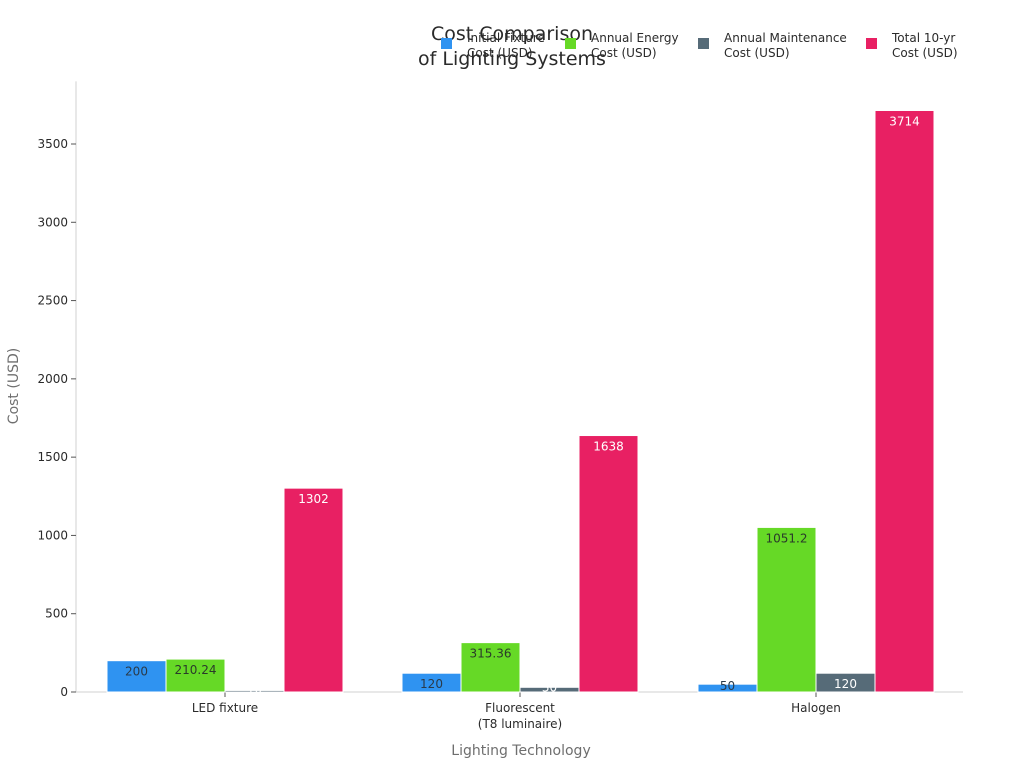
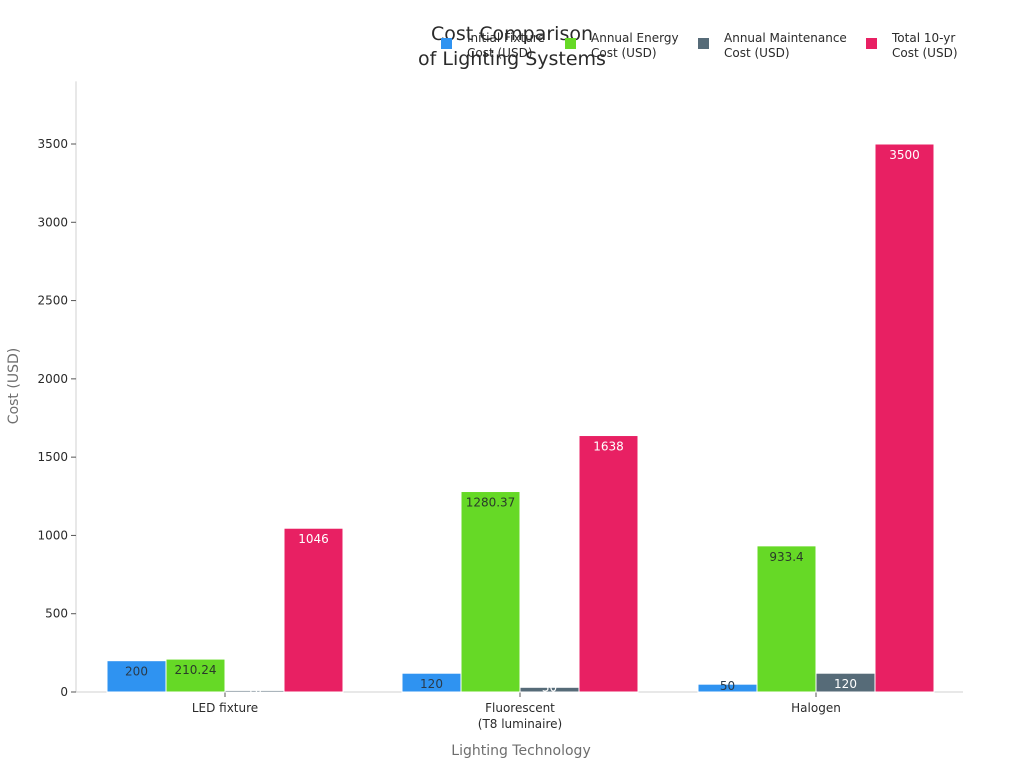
Total 10-yr Cost (USD)/LED fixture: 1302 -> 1046
Annual Energy Cost (USD)/Fluorescent (T8 luminaire): 315.36 -> 1280.37
Annual Energy Cost (USD)/Halogen: 1051.2 -> 933.4
Total 10-yr Cost (USD)/Halogen: 3714 -> 3500
